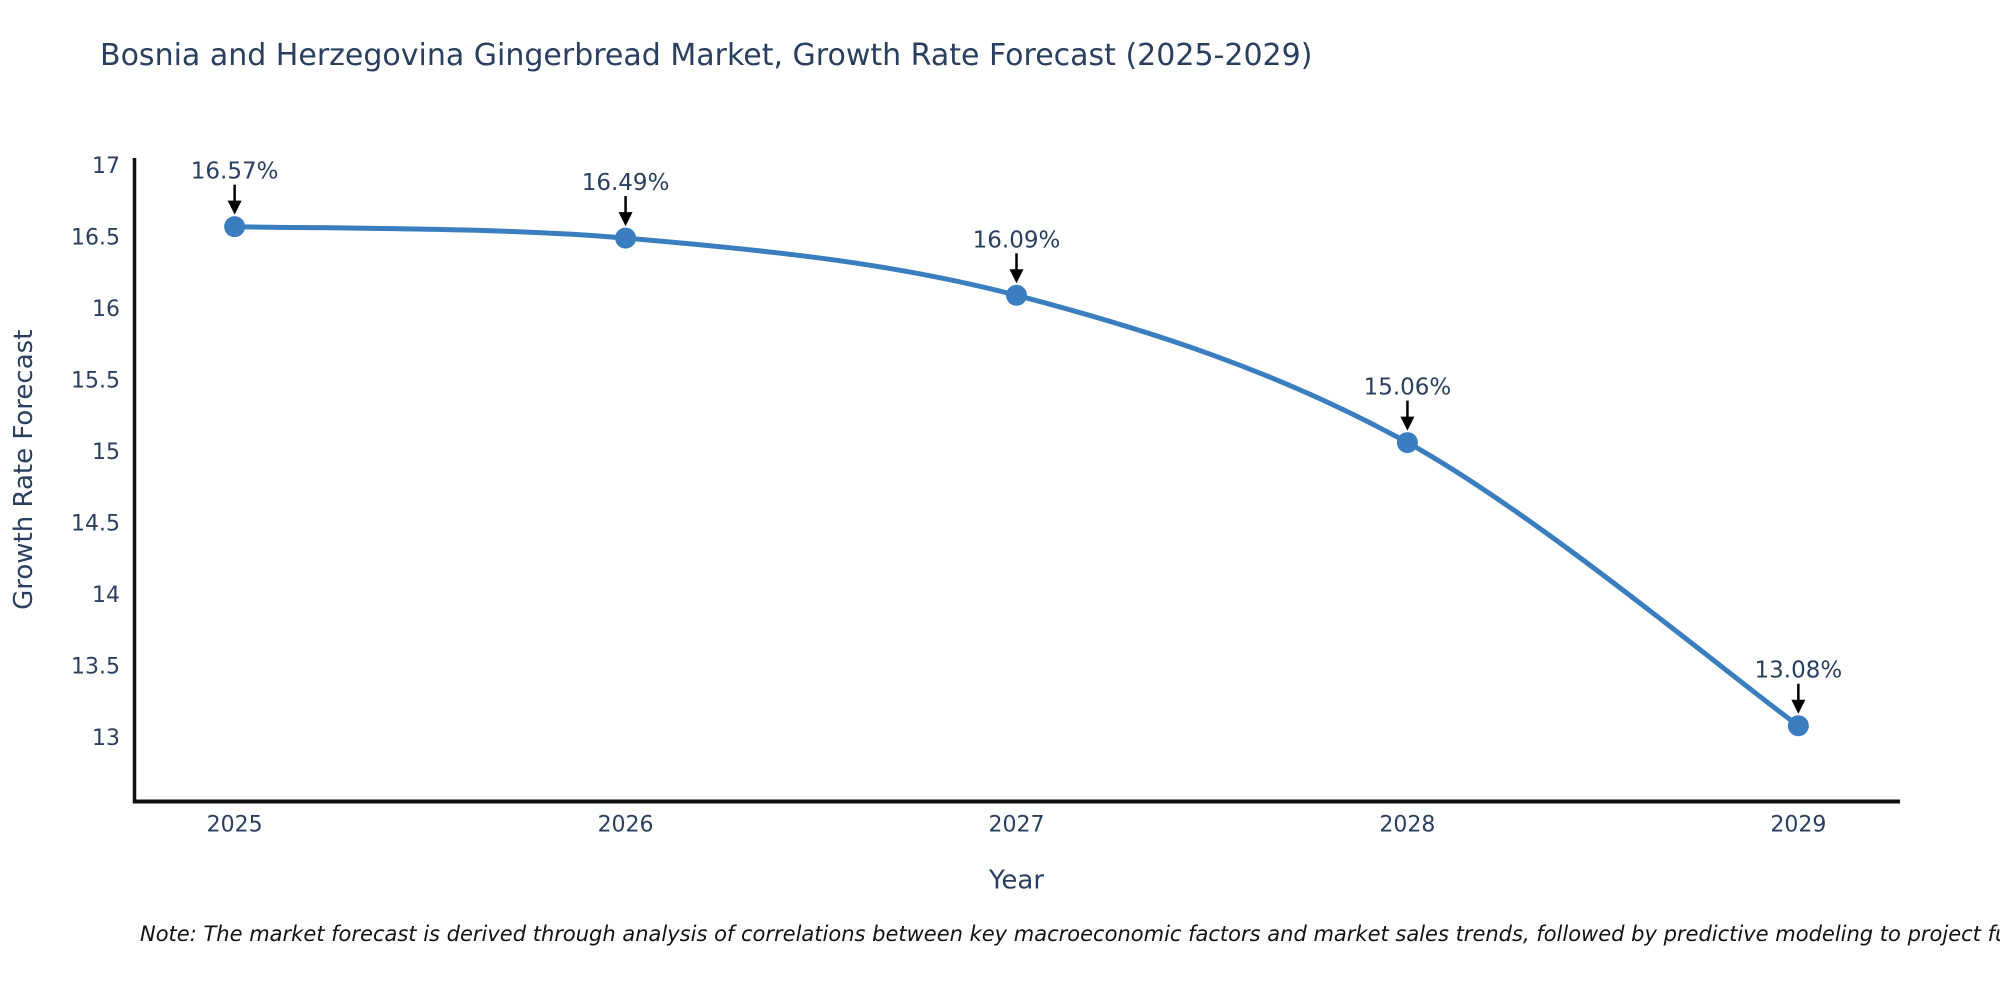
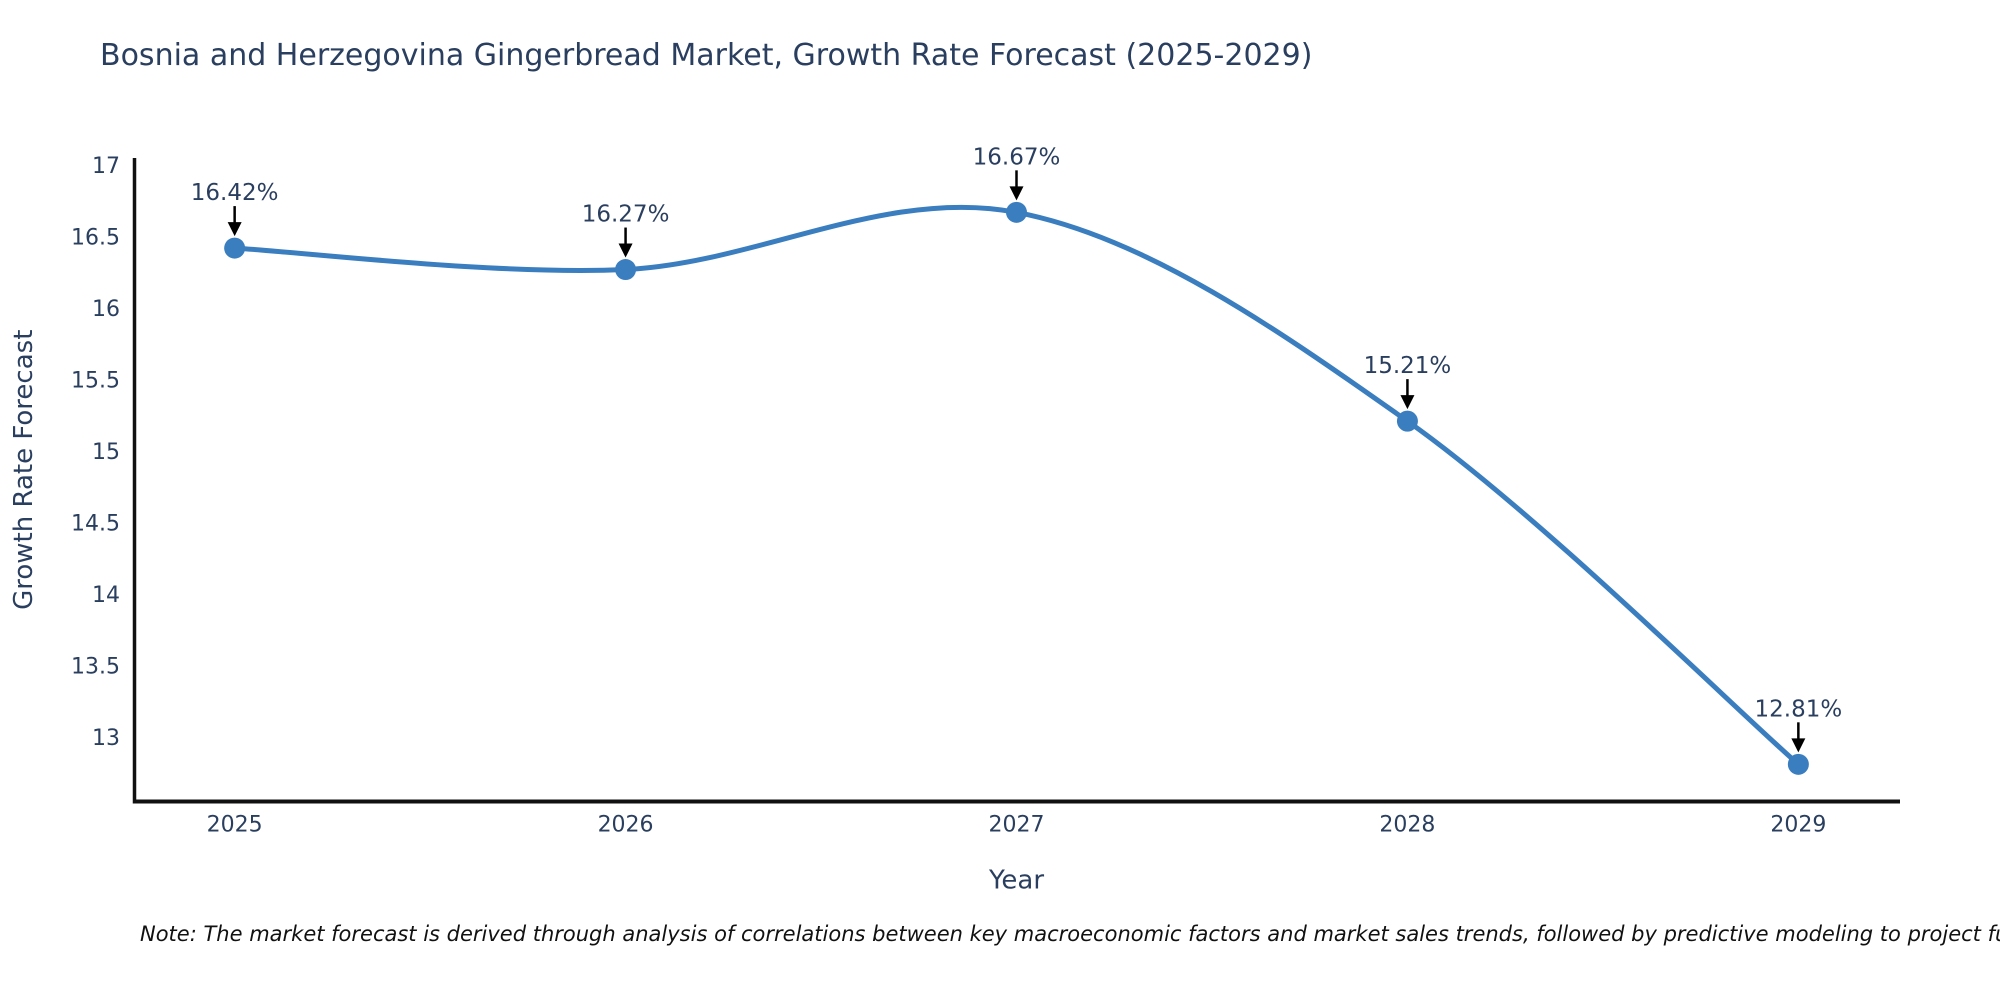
2025: 16.57% -> 16.42%
2026: 16.49% -> 16.27%
2027: 16.09% -> 16.67%
2028: 15.06% -> 15.21%
2029: 13.08% -> 12.81%
